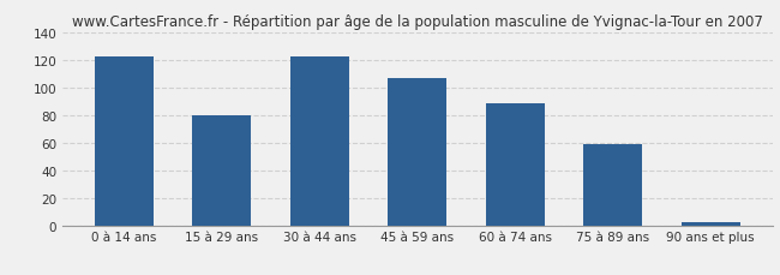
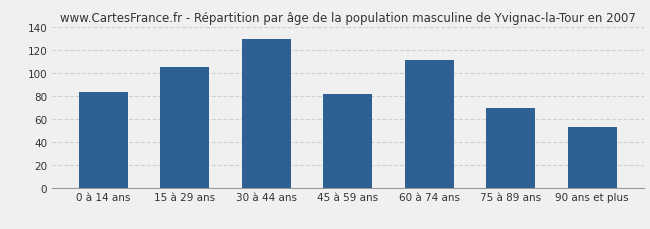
0 à 14 ans: 122 -> 83
15 à 29 ans: 80 -> 105
30 à 44 ans: 122 -> 129
45 à 59 ans: 107 -> 81
60 à 74 ans: 88 -> 111
75 à 89 ans: 59 -> 69
90 ans et plus: 2 -> 53
